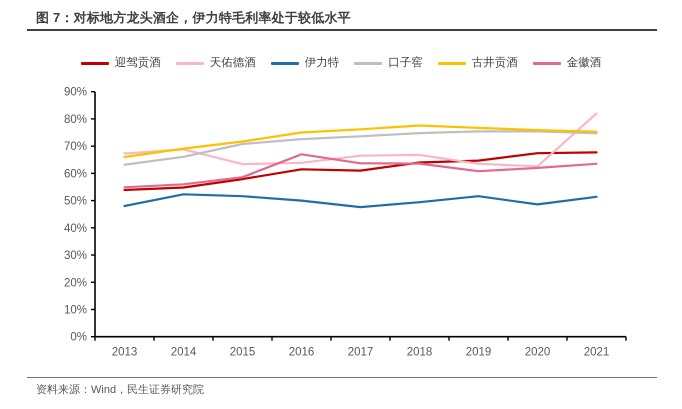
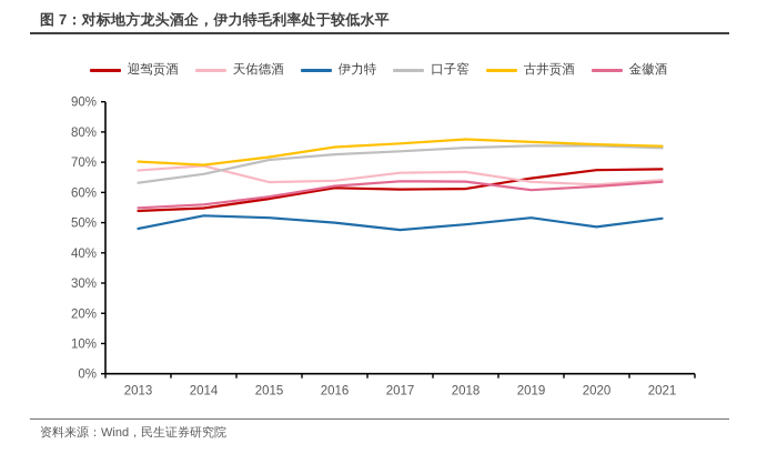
古井贡酒/2013: 66% -> 70%
金徽酒/2016: 67% -> 62%
迎驾贡酒/2018: 64% -> 61%
天佑德酒/2021: 82% -> 64%
